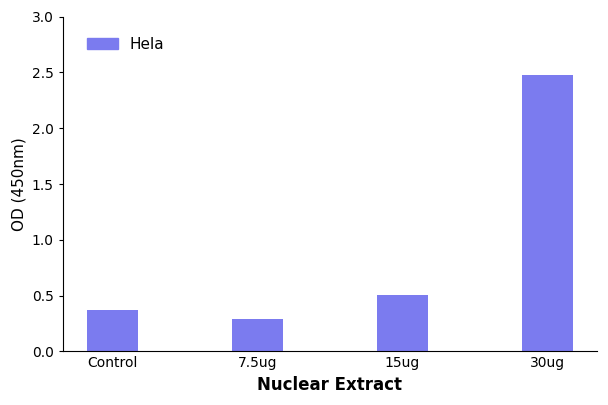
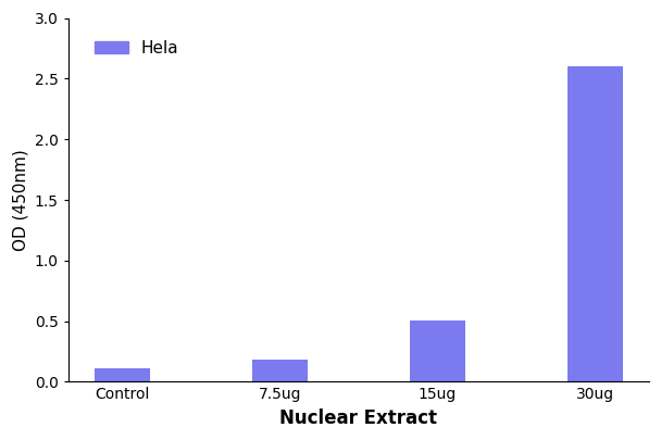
Control: 0.37 -> 0.11
7.5ug: 0.29 -> 0.18
30ug: 2.48 -> 2.60
